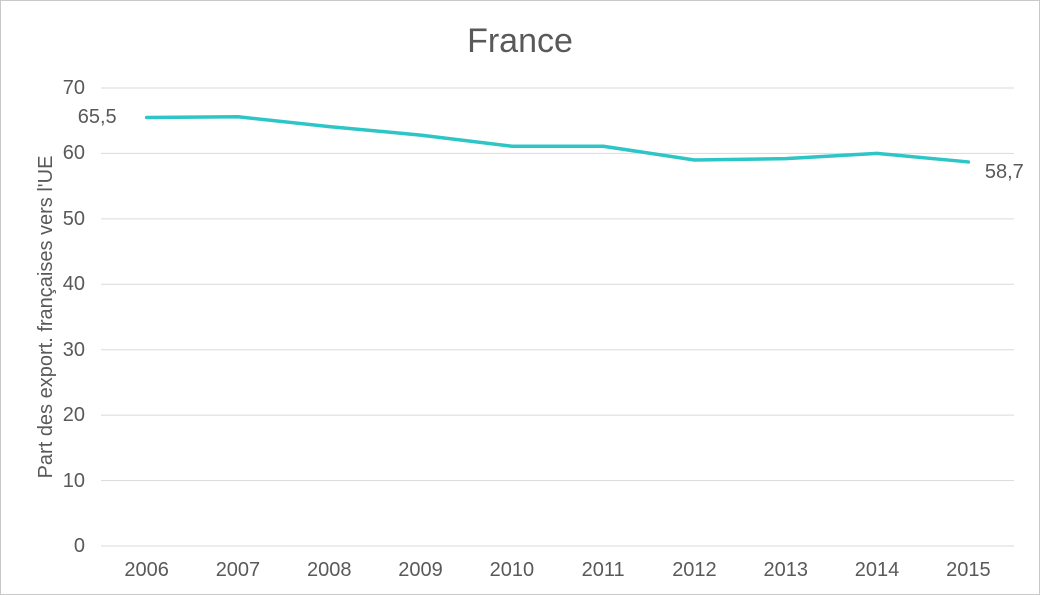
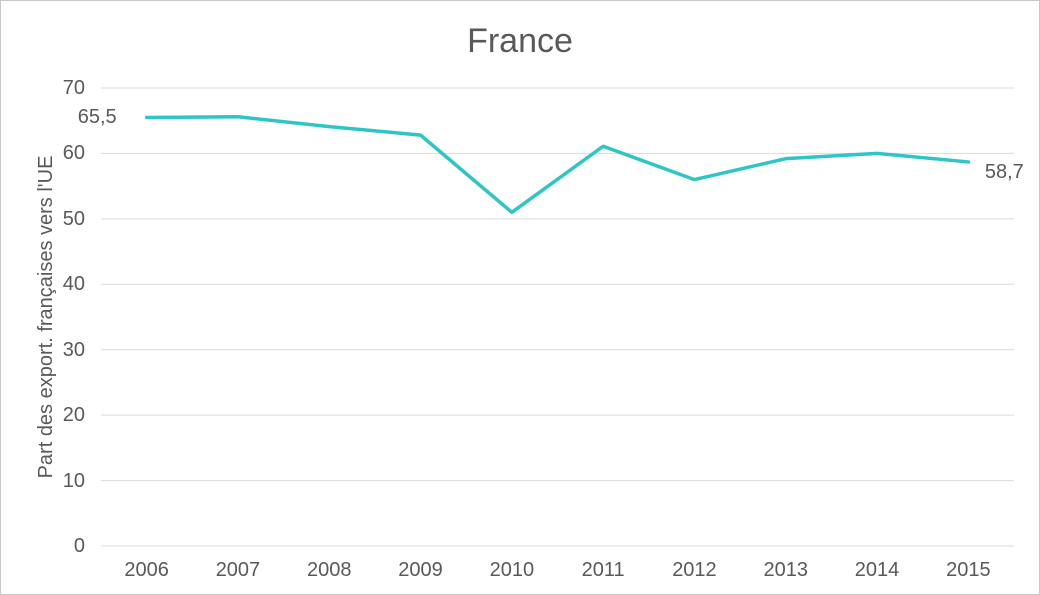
2010: 61 -> 51
2012: 59 -> 56
